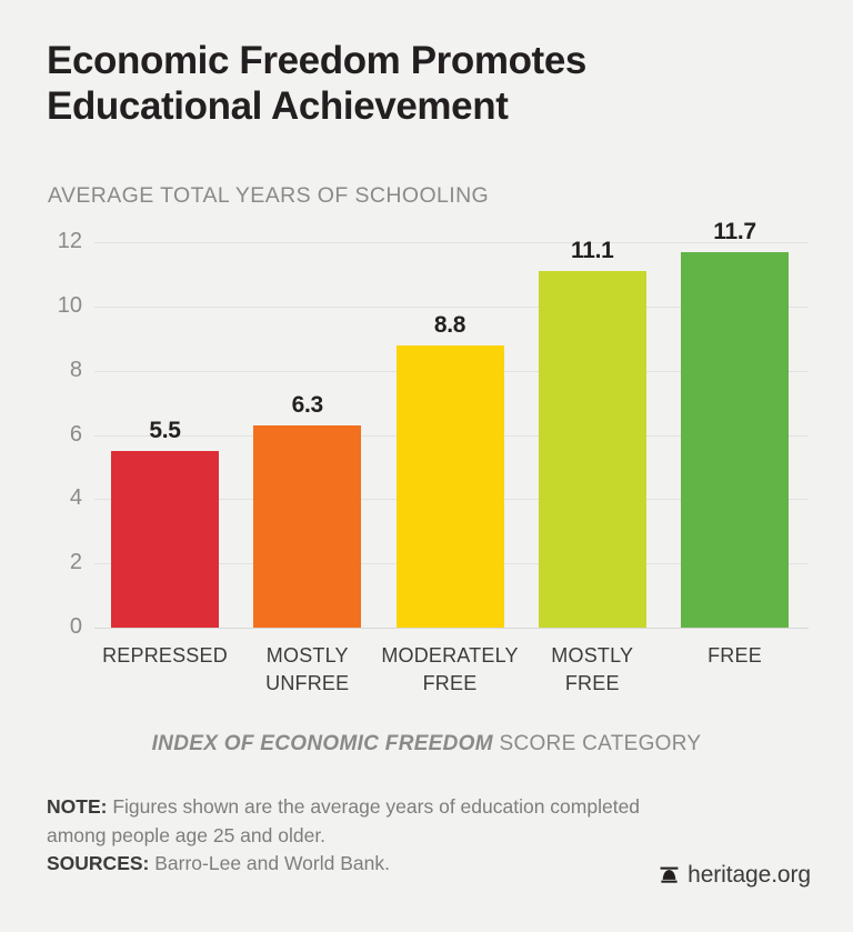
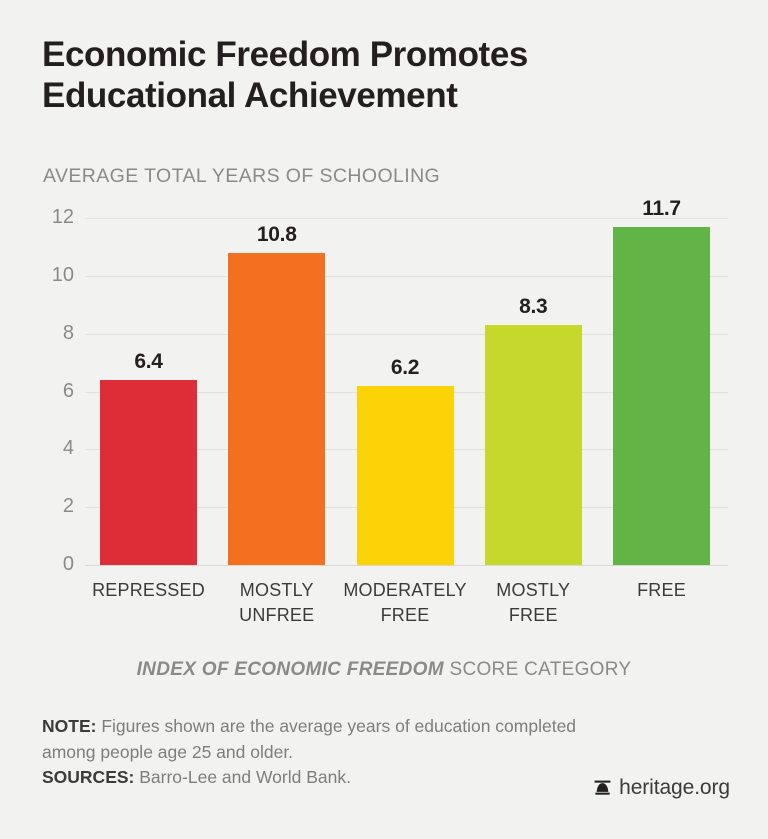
REPRESSED: 5.5 -> 6.4
MOSTLY UNFREE: 6.3 -> 10.8
MODERATELY FREE: 8.8 -> 6.2
MOSTLY FREE: 11.1 -> 8.3
